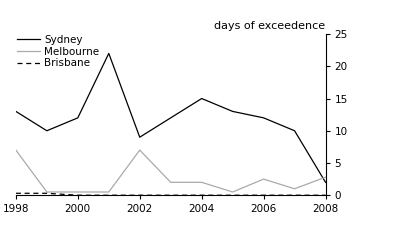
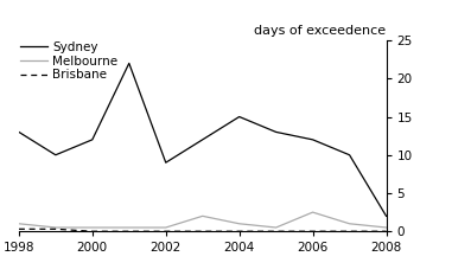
Melbourne/1998: 7.0 -> 1.0
Melbourne/2002: 7.0 -> 0.5
Melbourne/2004: 2.0 -> 1.0
Melbourne/2008: 2.8 -> 0.5
